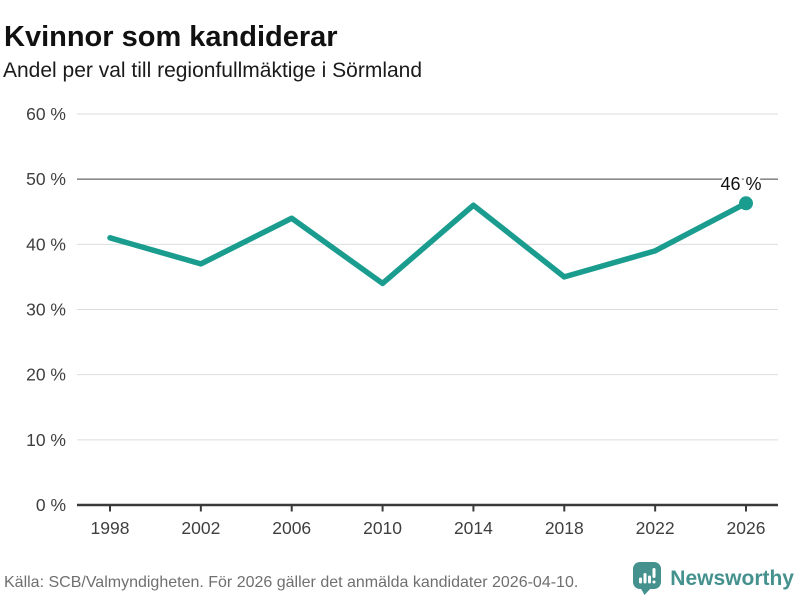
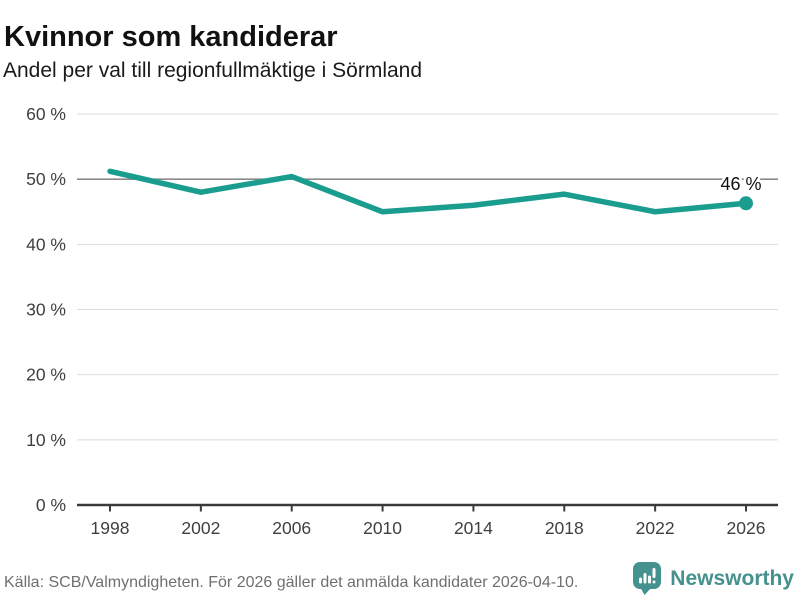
1998: 41% -> 51%
2002: 37% -> 48%
2006: 44% -> 50%
2010: 34% -> 45%
2018: 35% -> 48%
2022: 39% -> 45%
